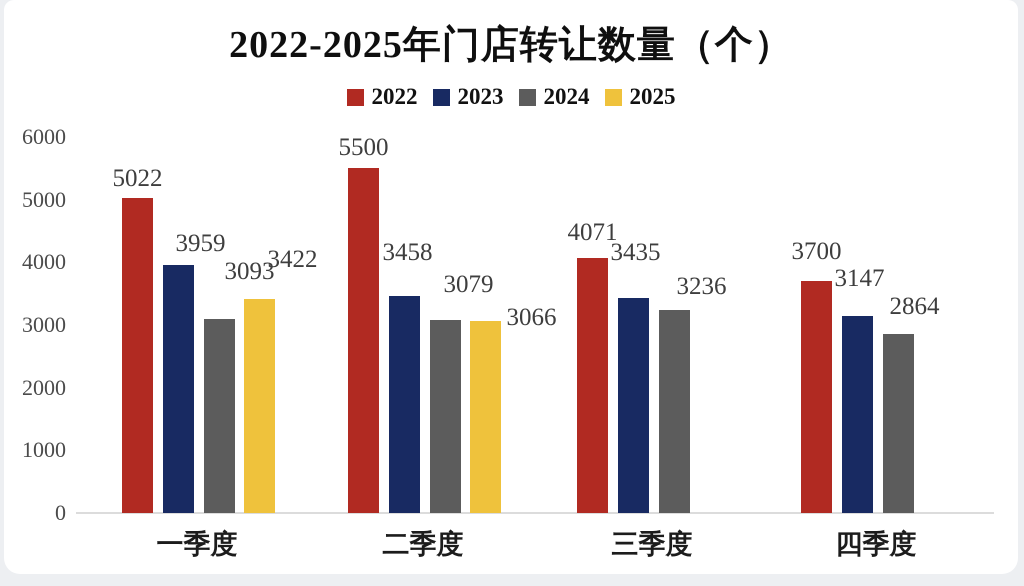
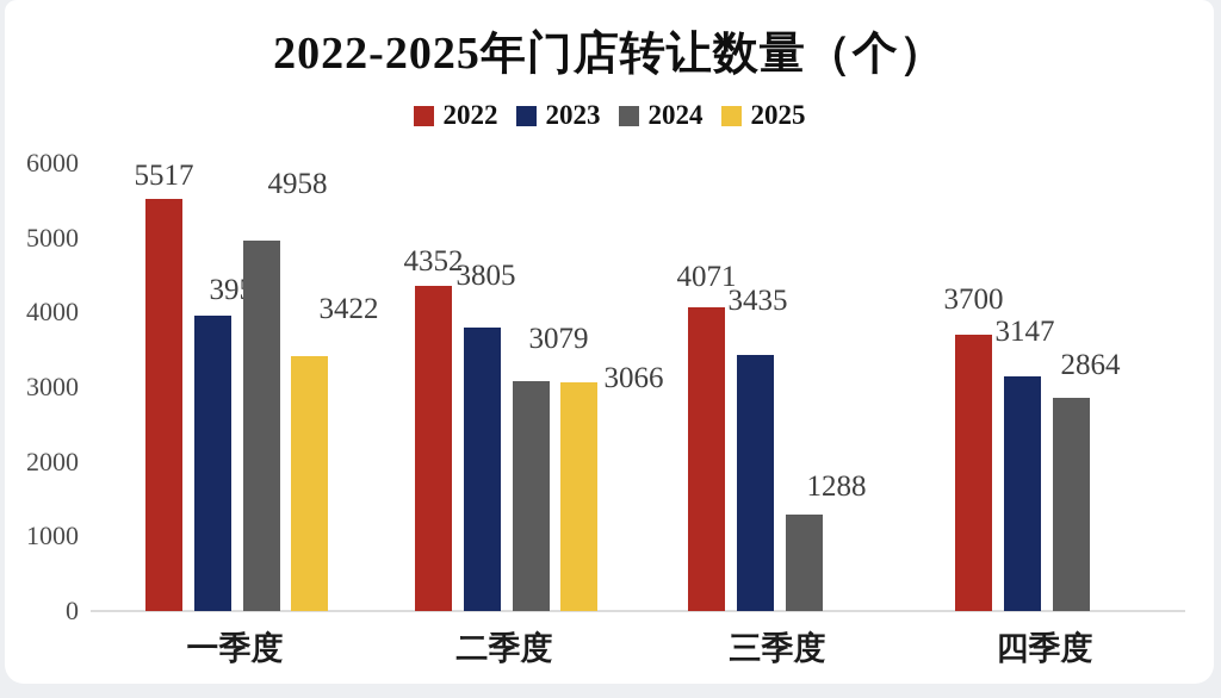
2022/一季度: 5022 -> 5517
2024/一季度: 3093 -> 4958
2022/二季度: 5500 -> 4352
2023/二季度: 3458 -> 3805
2024/三季度: 3236 -> 1288
